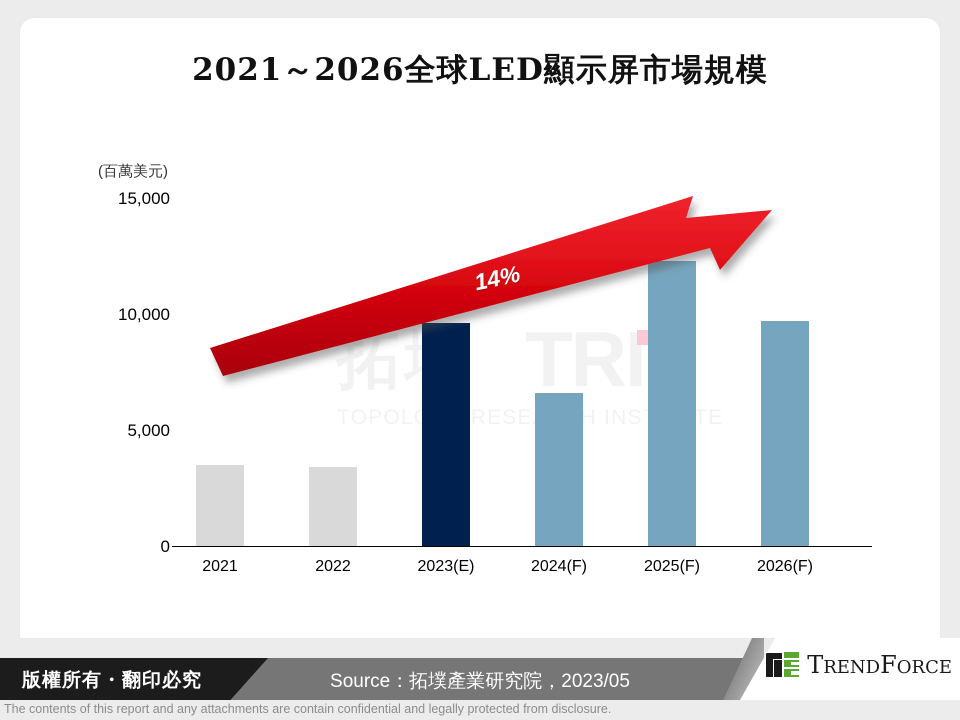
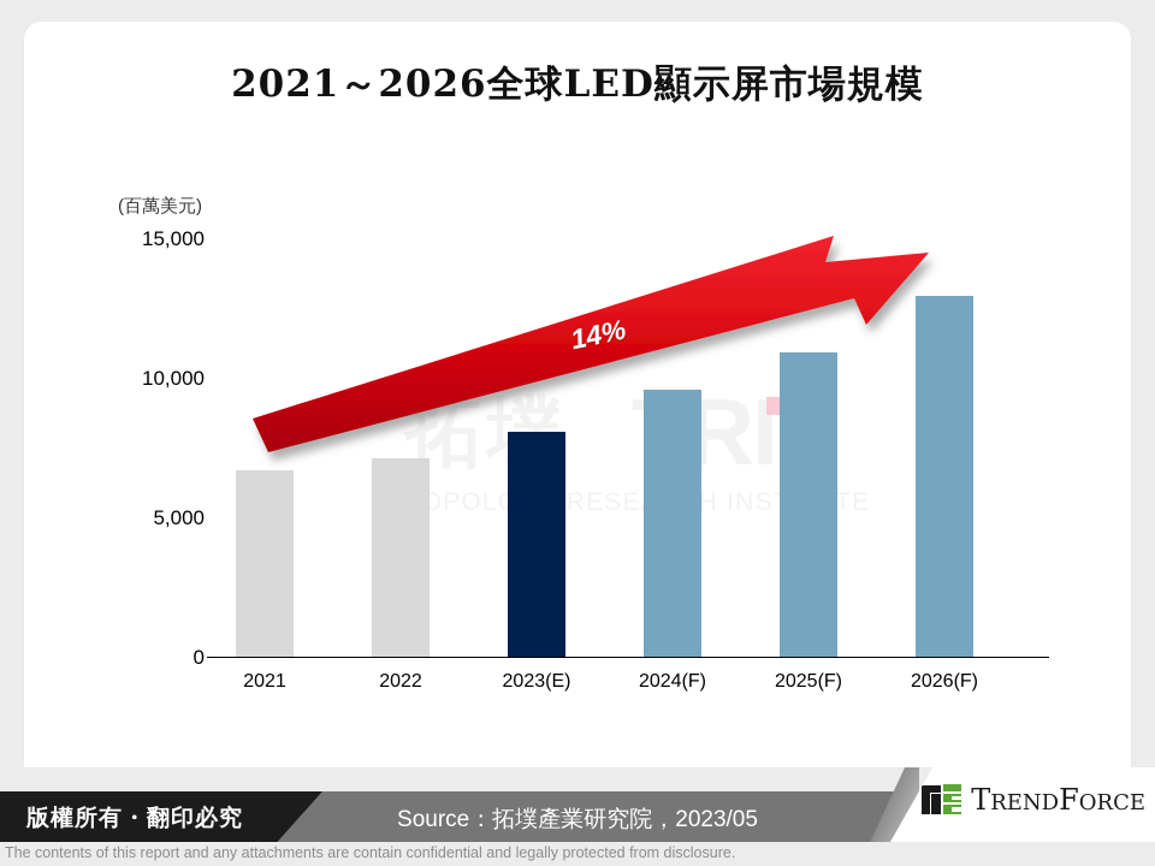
2021: 3500 -> 6700
2022: 3400 -> 7100
2023(E): 9600 -> 8100
2024(F): 6600 -> 9600
2025(F): 12300 -> 10900
2026(F): 9700 -> 12900
